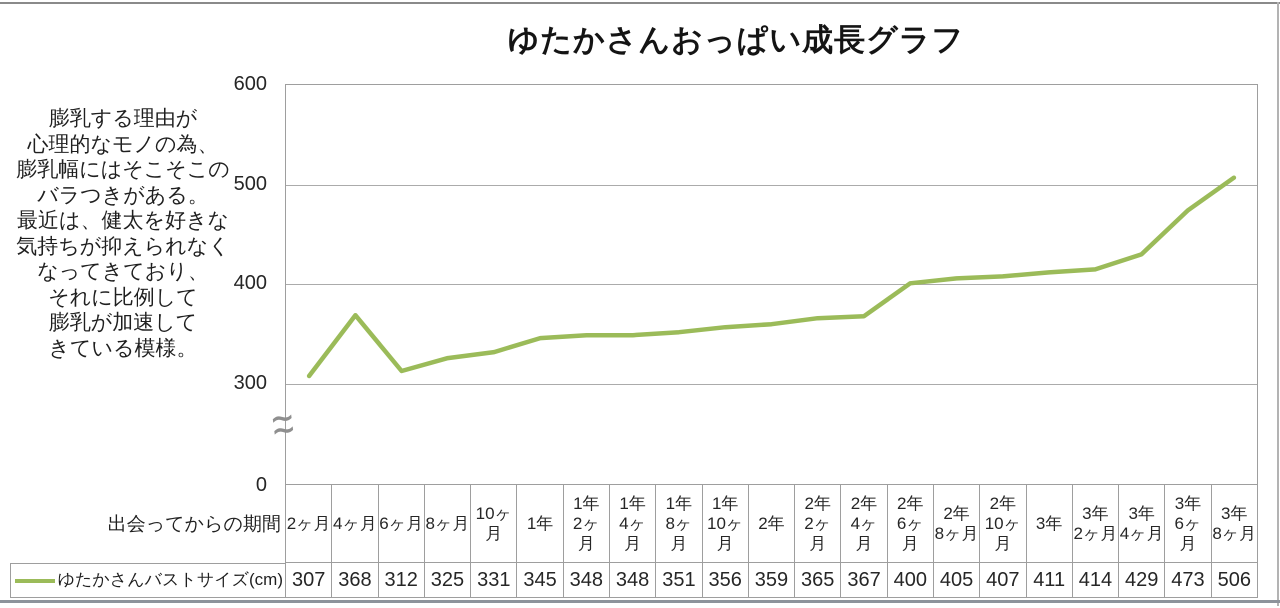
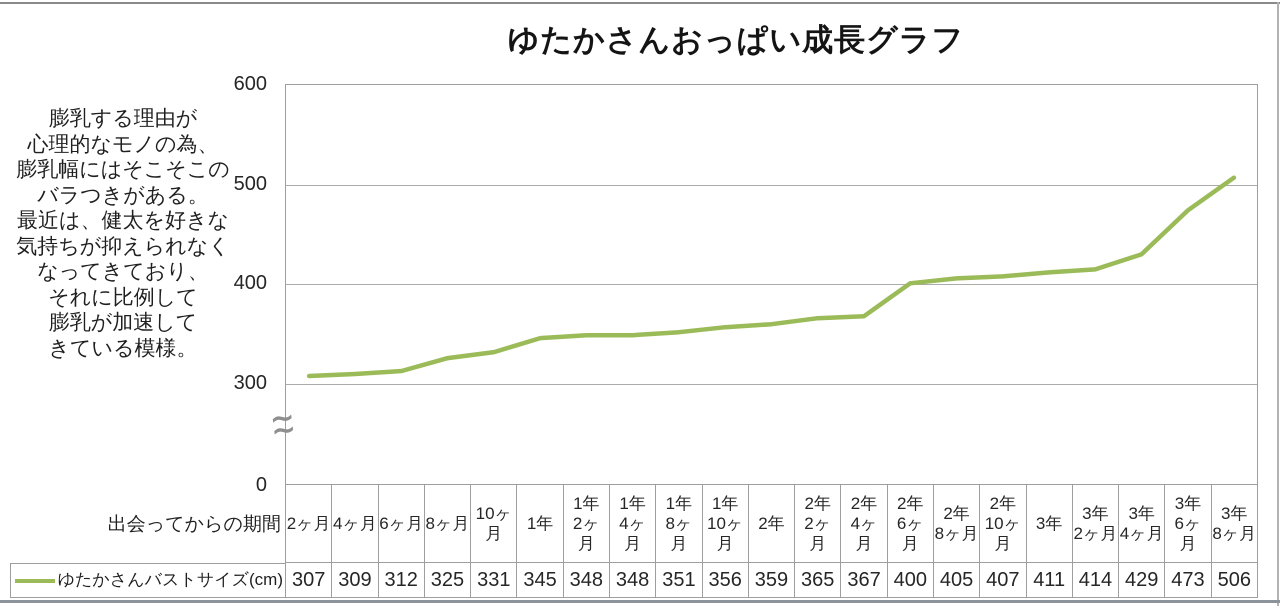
4ヶ月: 368 -> 309
